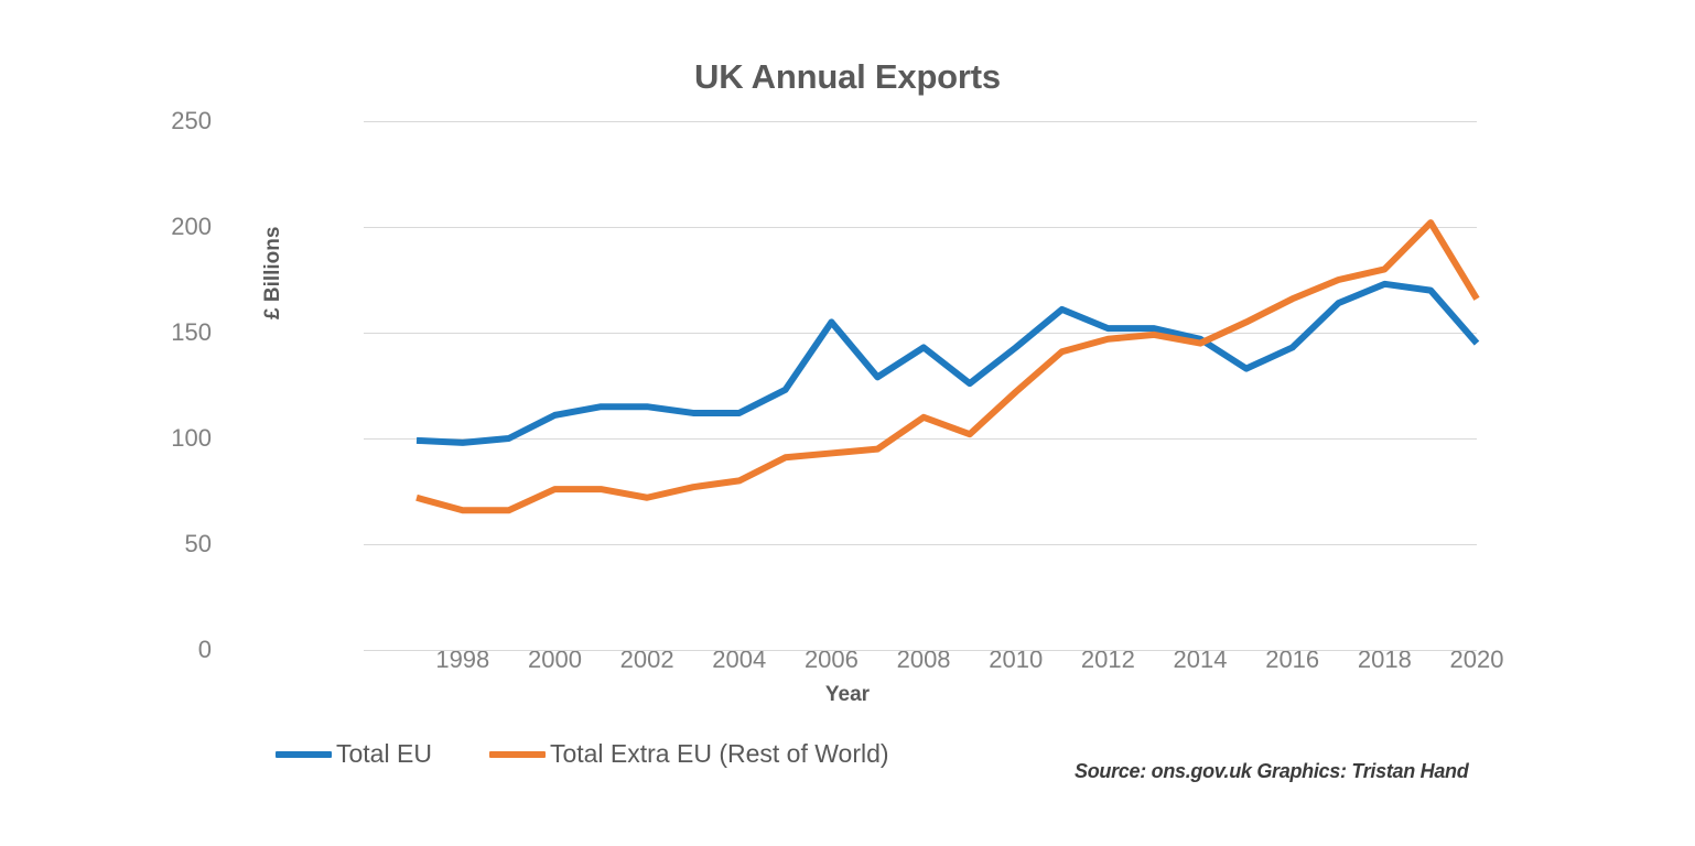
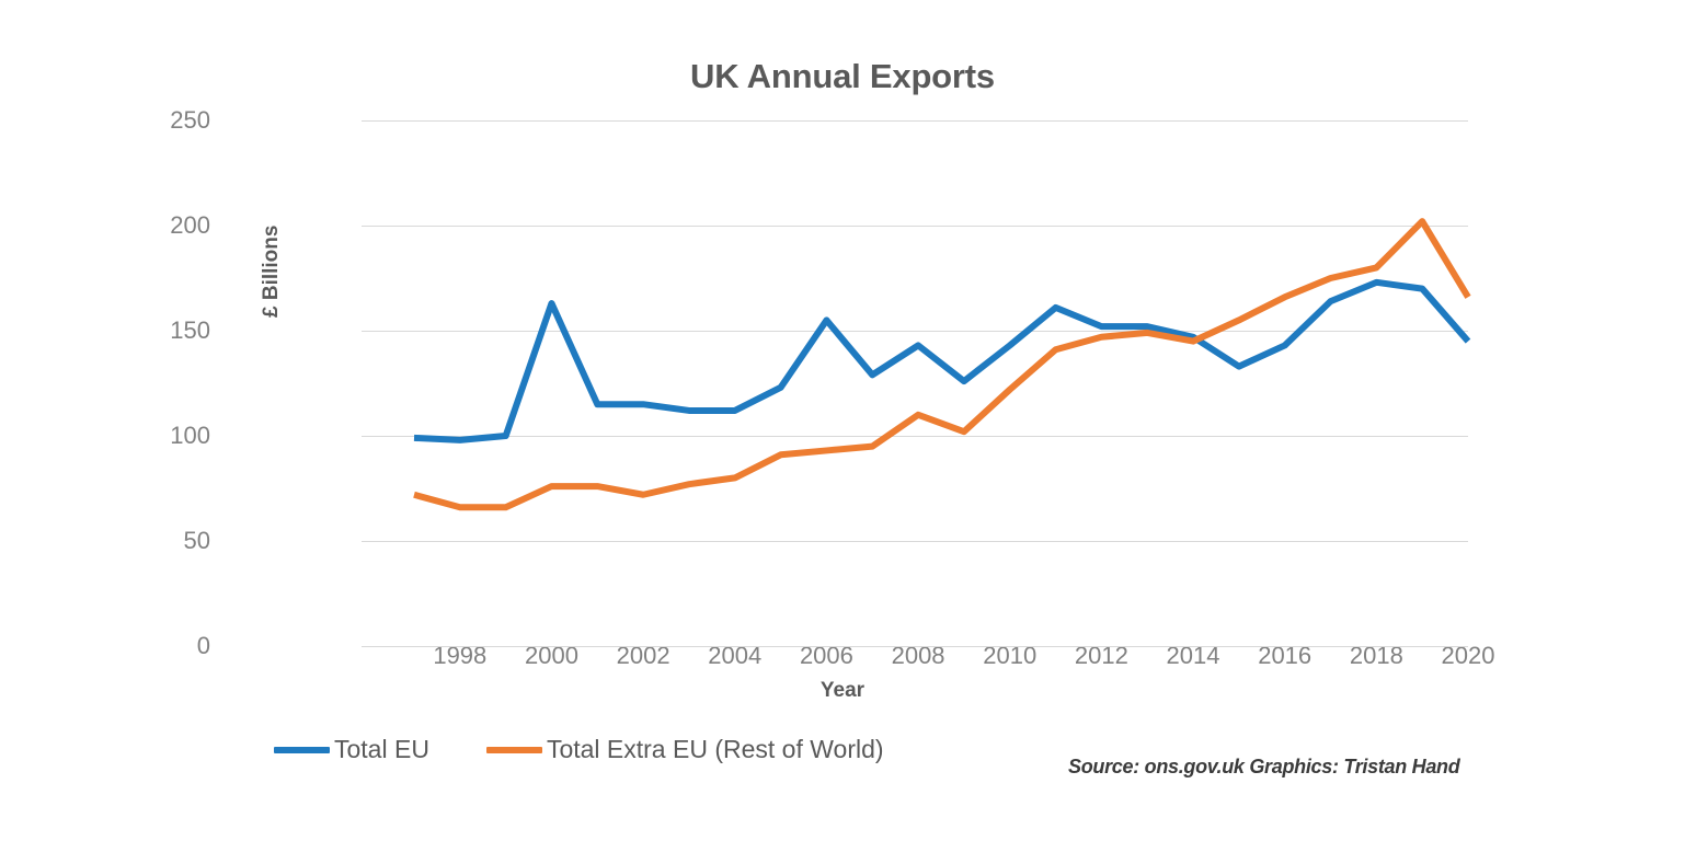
Total EU/2000: 111 -> 163
